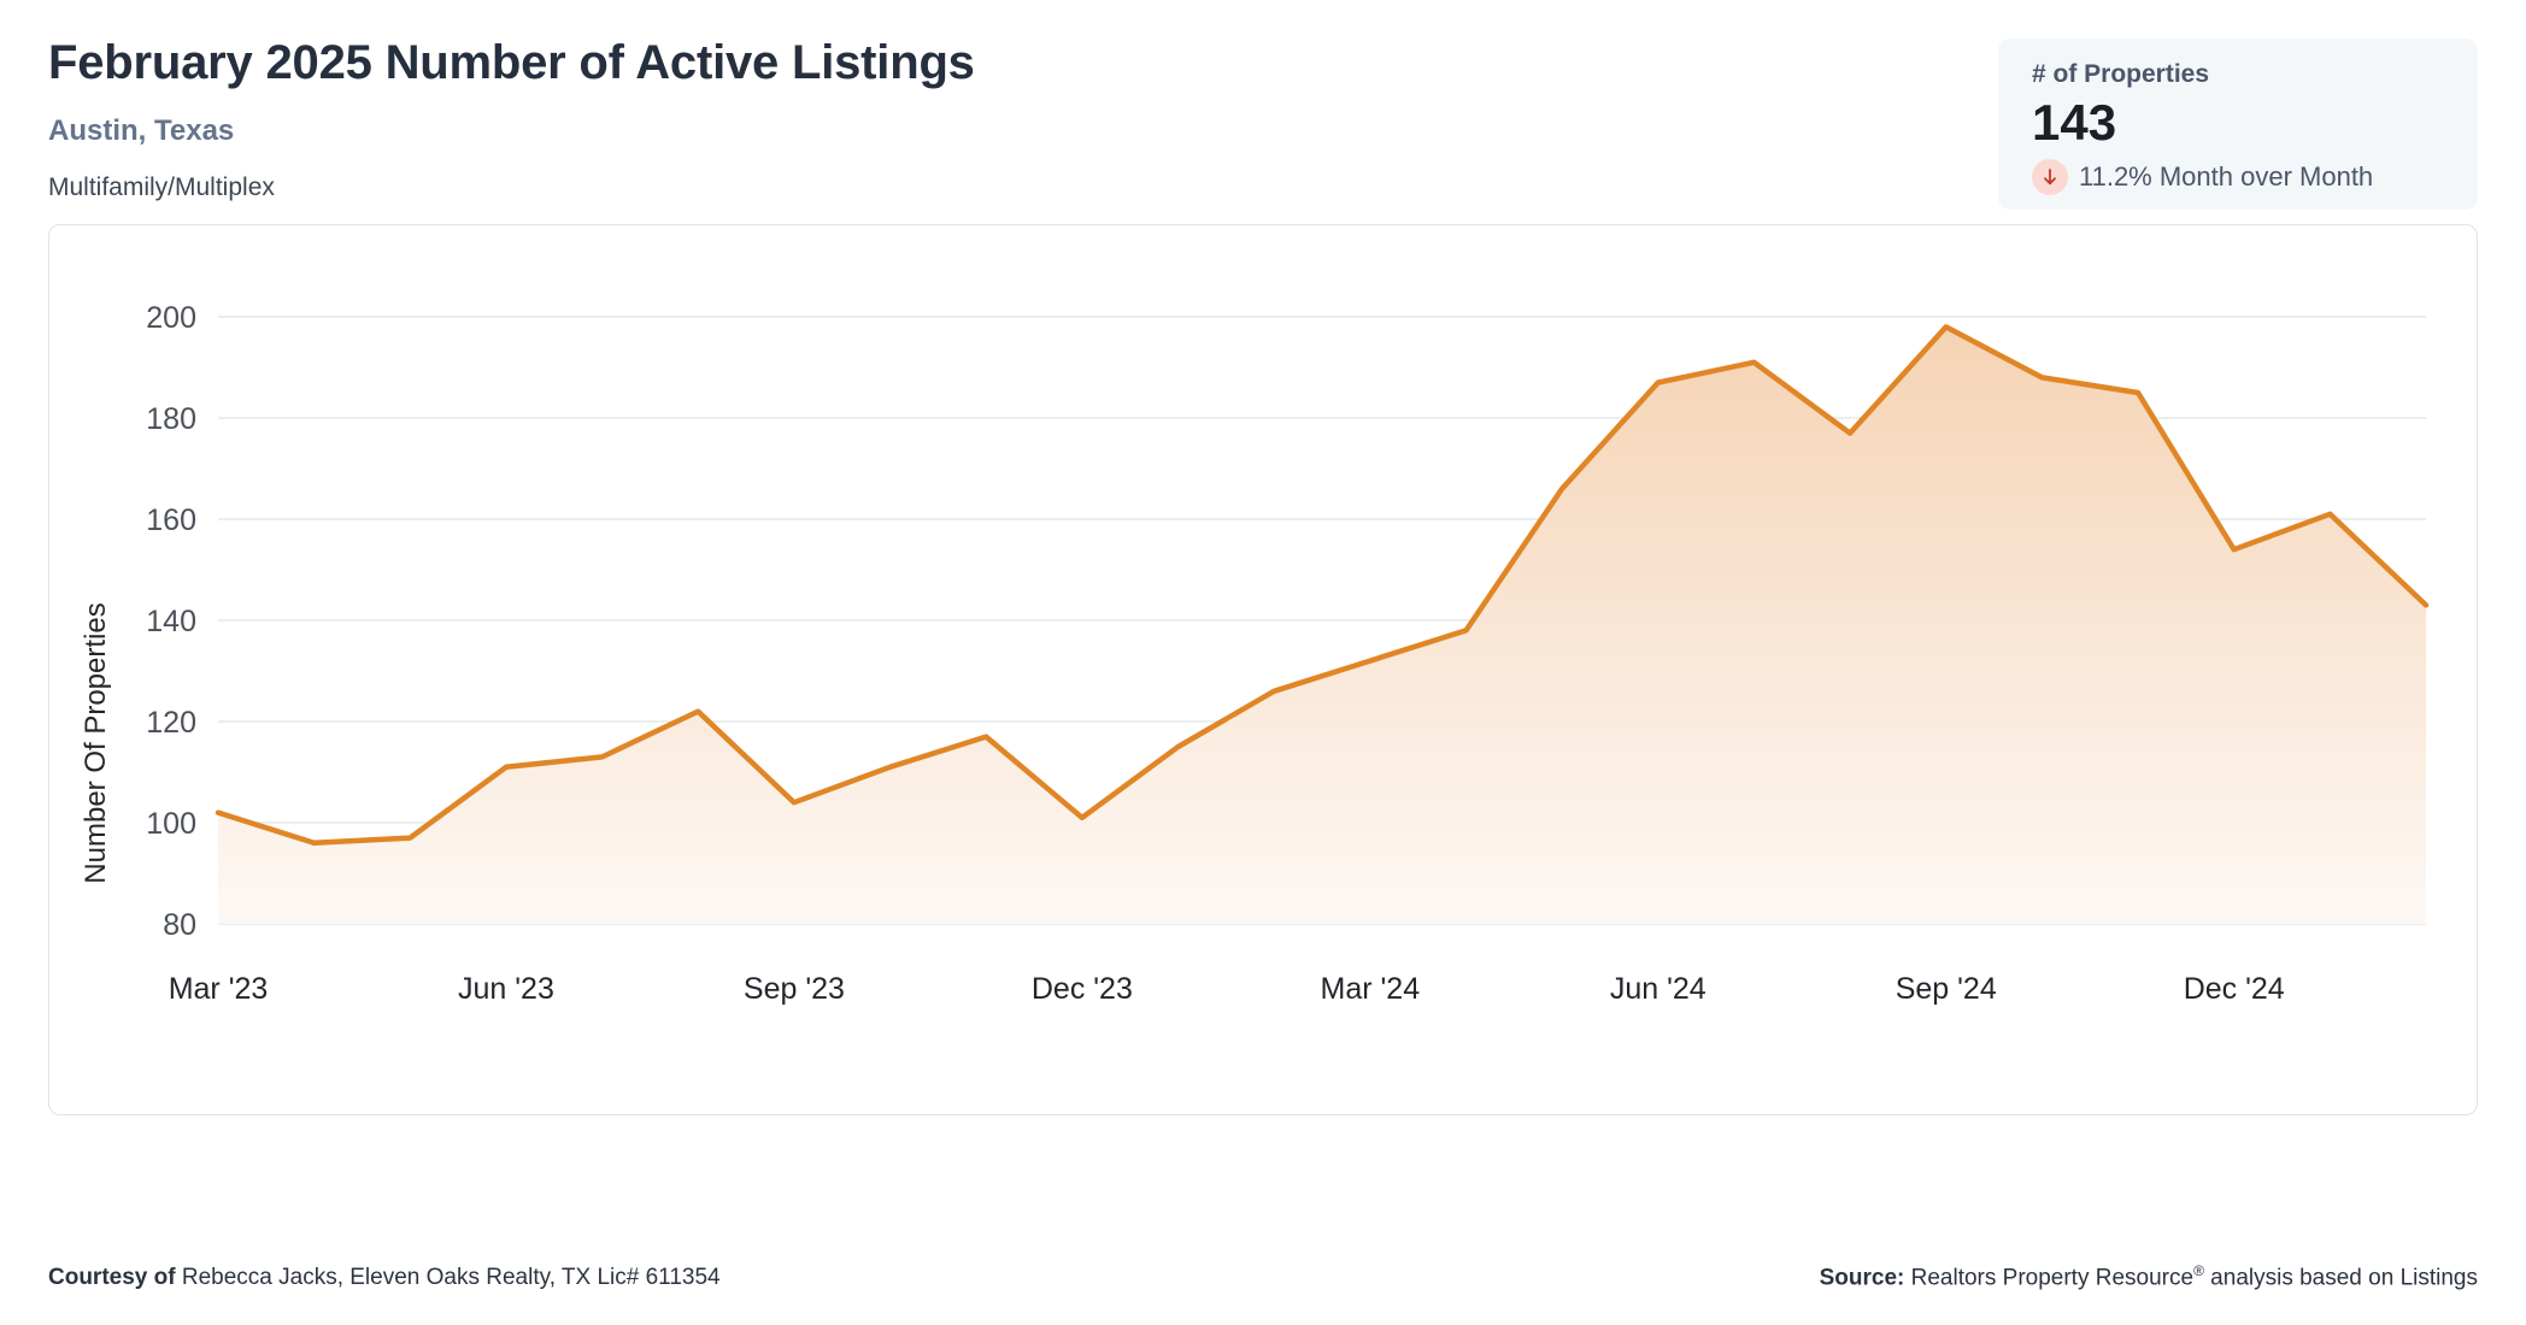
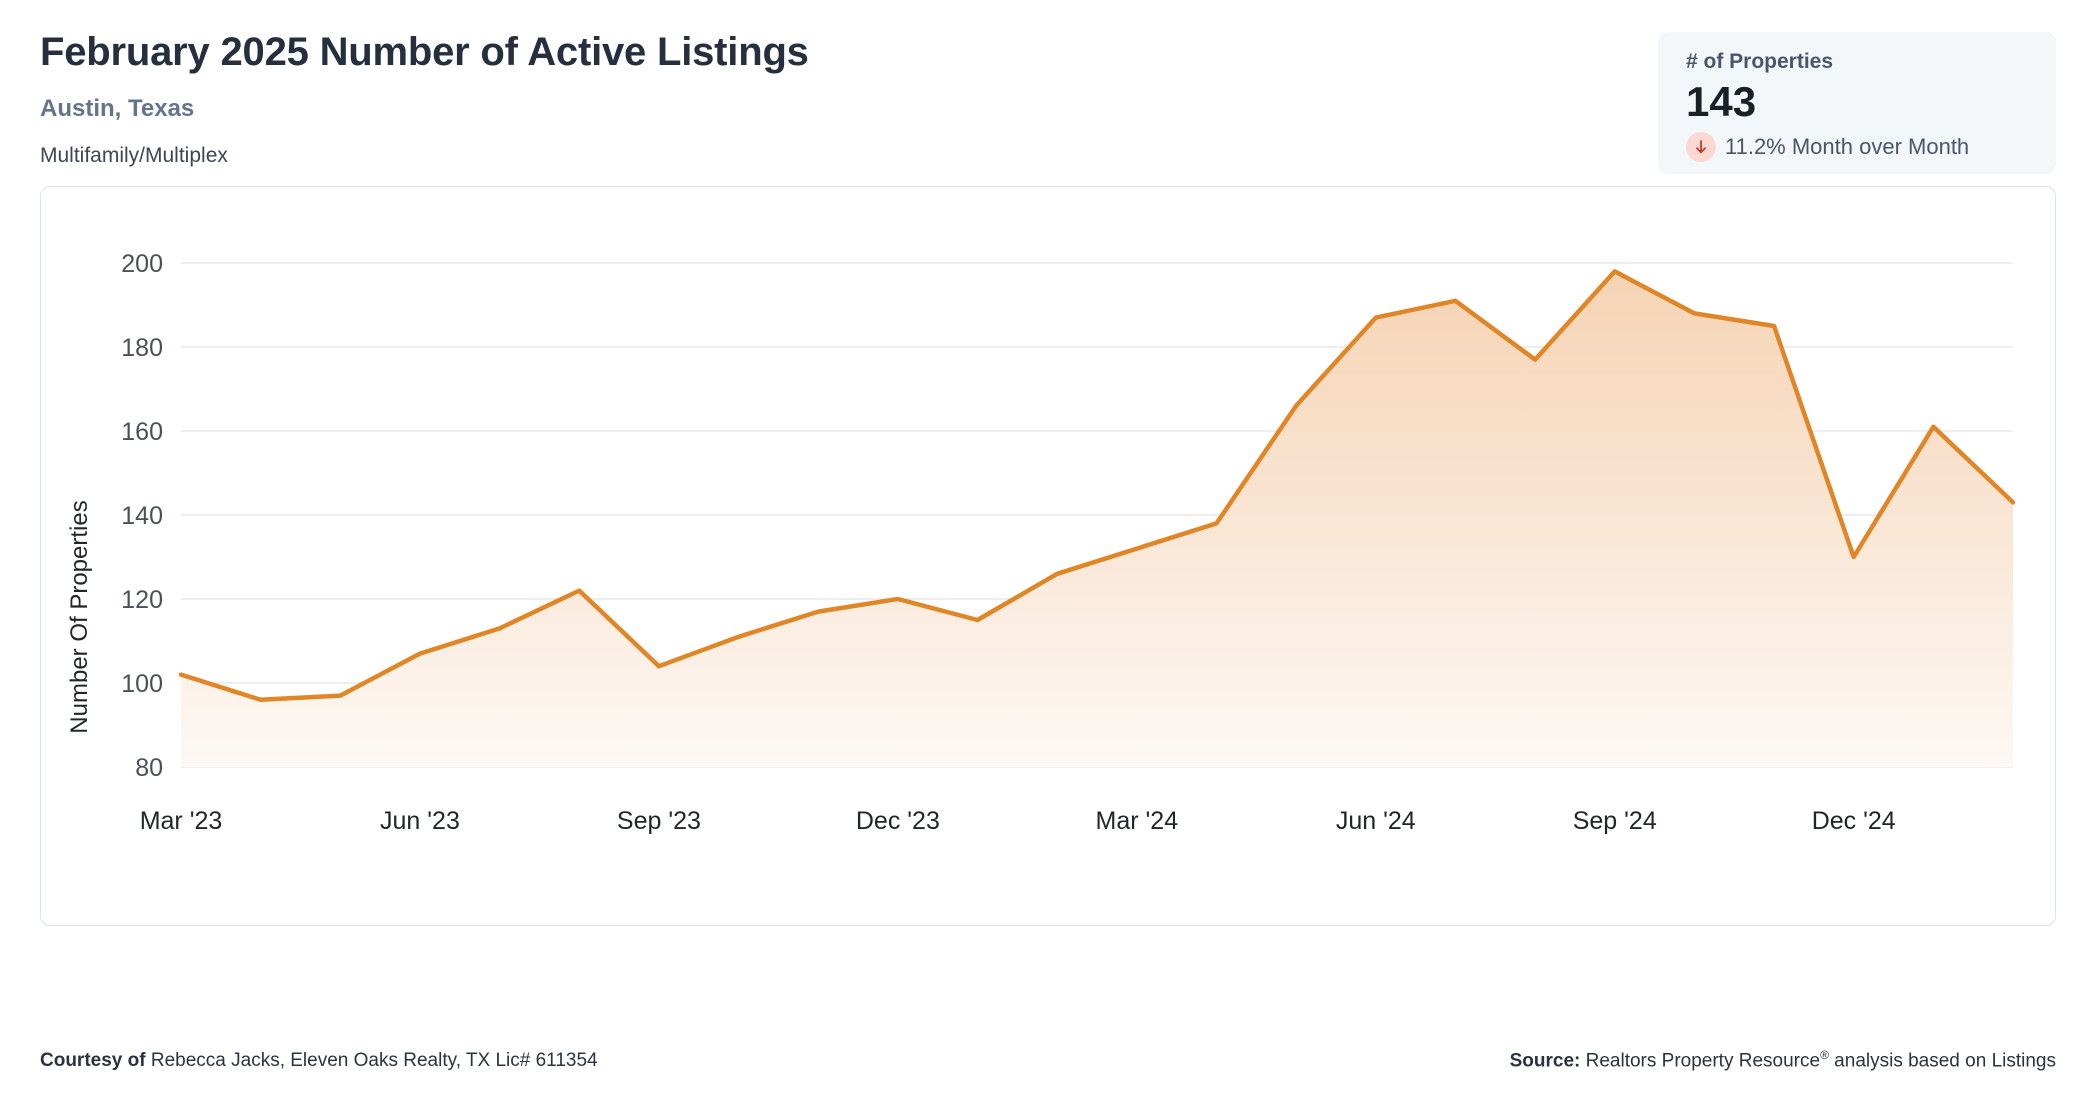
Jun '23: 111 -> 107
Dec '23: 101 -> 120
Dec '24: 154 -> 130
